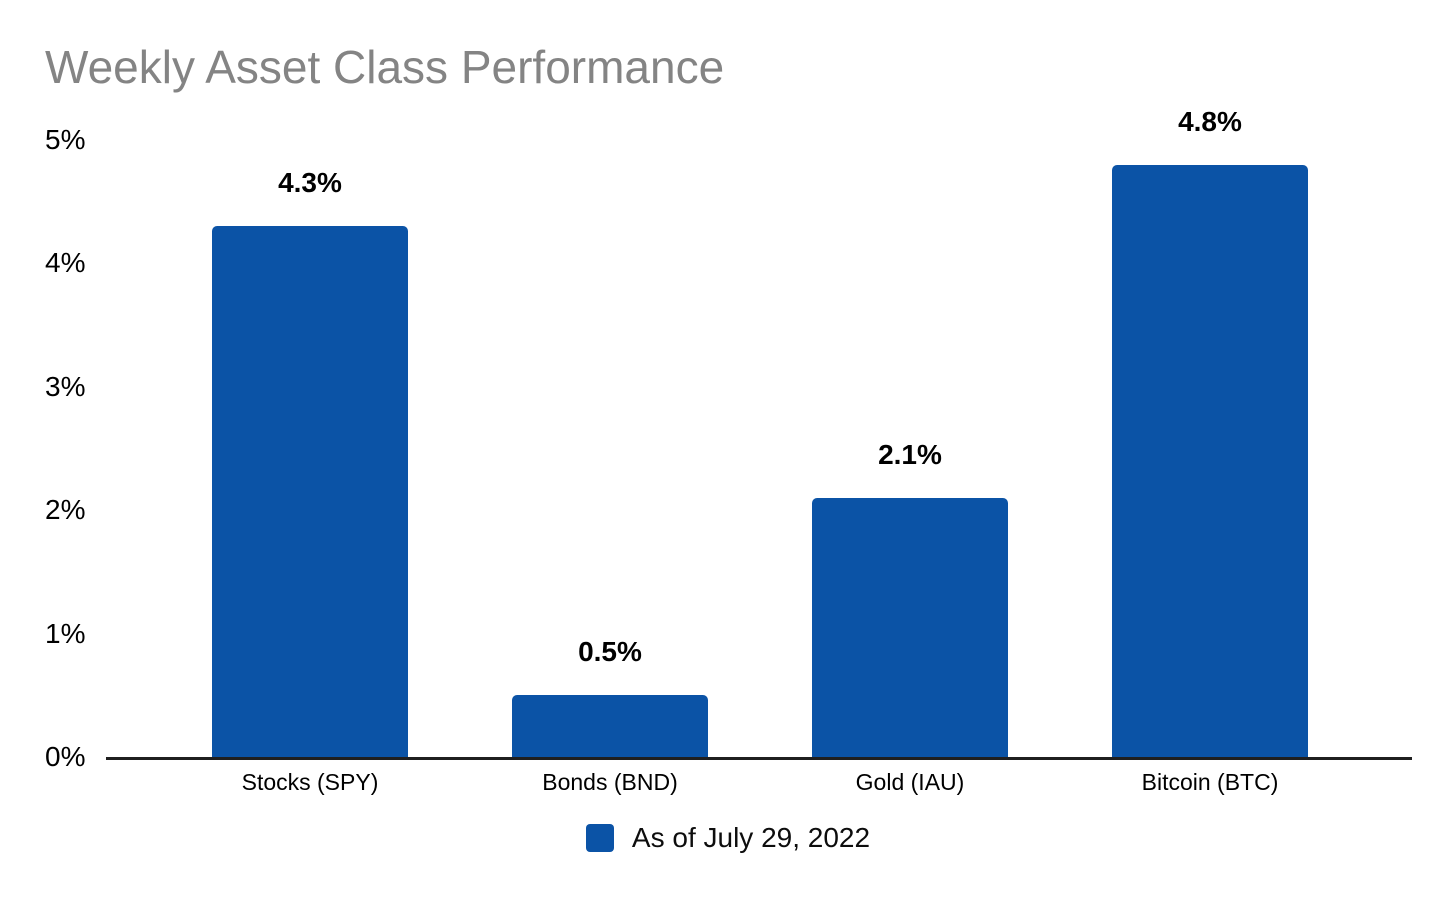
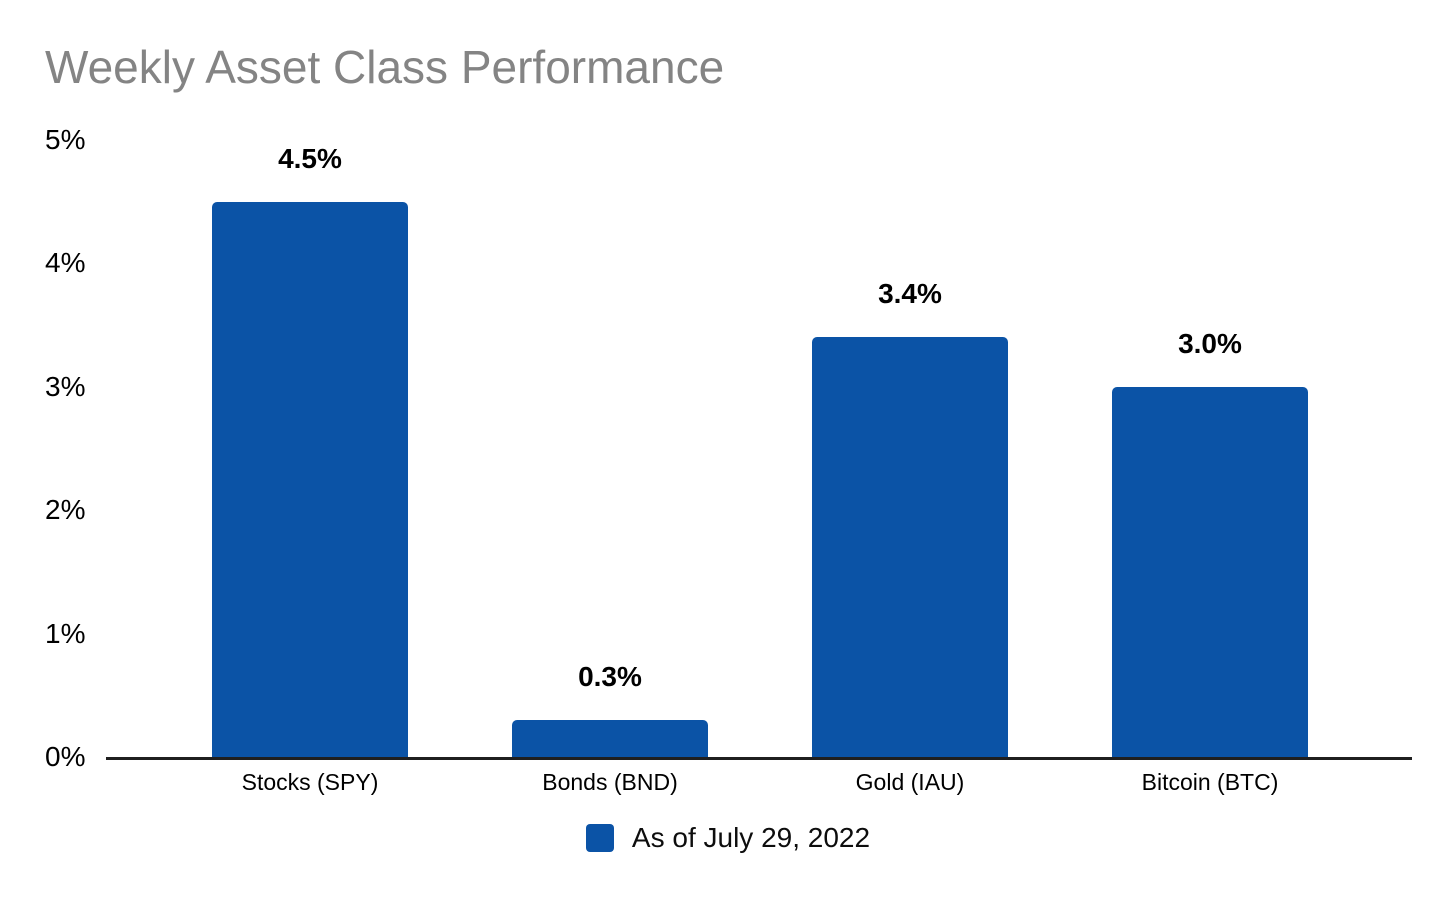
Stocks (SPY): 4.3% -> 4.5%
Bonds (BND): 0.5% -> 0.3%
Gold (IAU): 2.1% -> 3.4%
Bitcoin (BTC): 4.8% -> 3.0%
